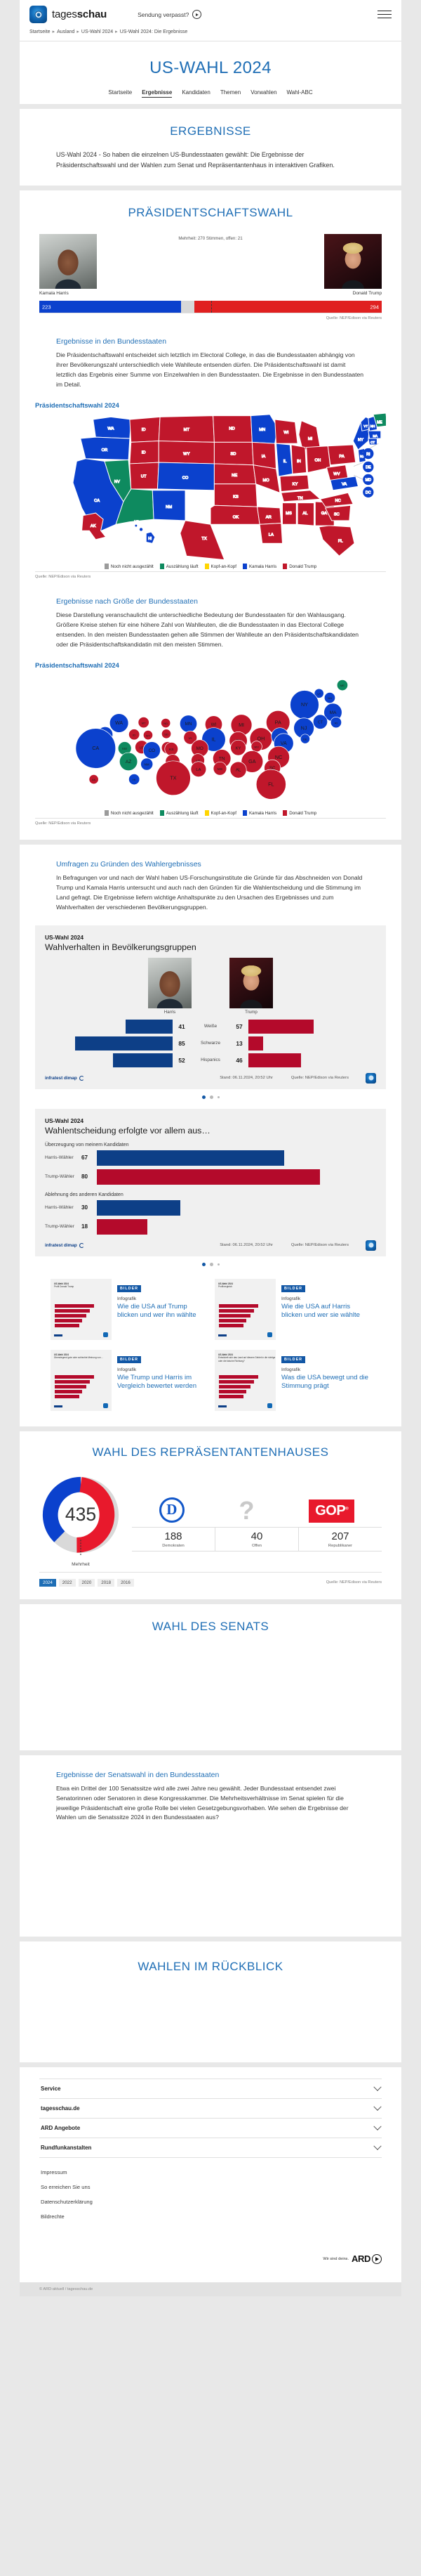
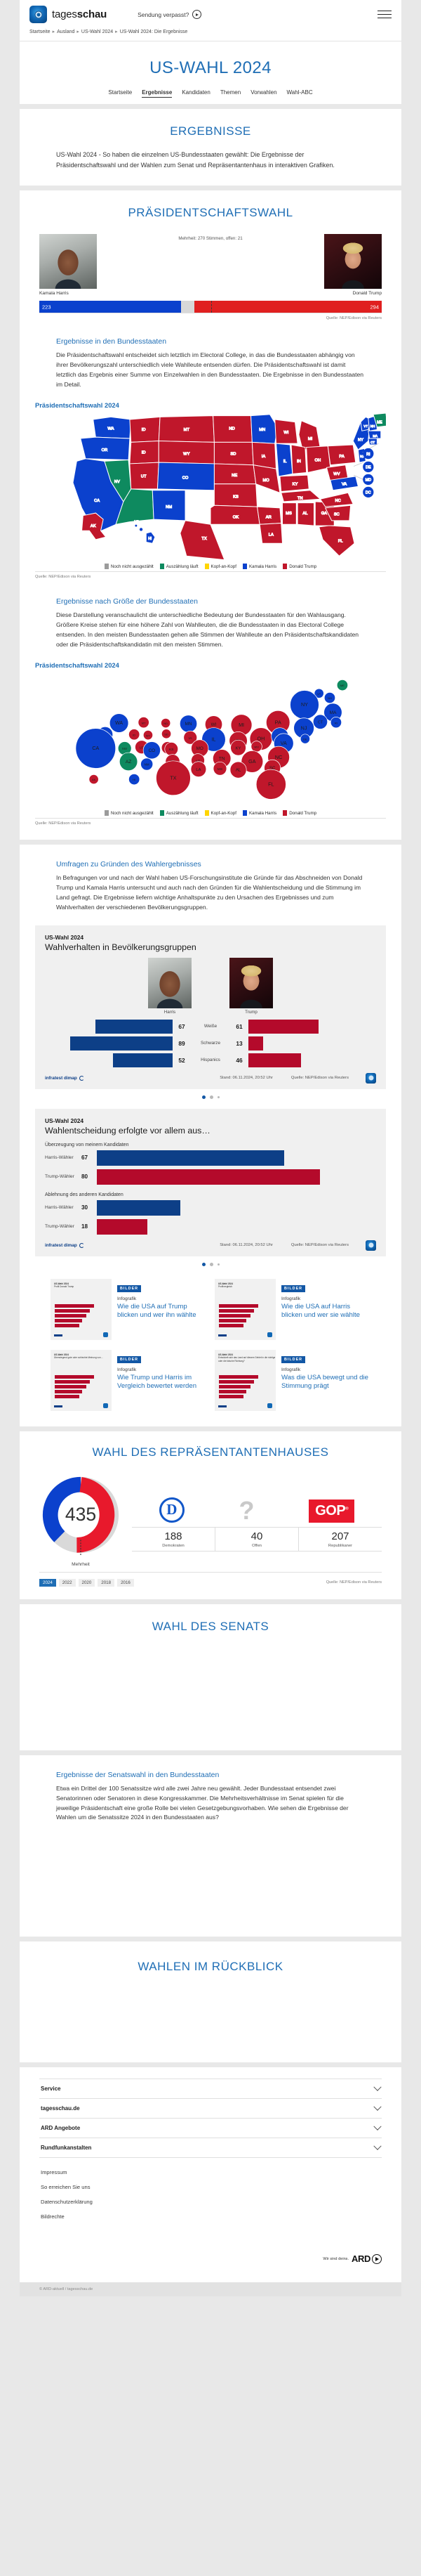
Wahlverhalten in Bevölkerungsgruppen/Harris/Weiße: 41 -> 67
Wahlverhalten in Bevölkerungsgruppen/Trump/Weiße: 57 -> 61
Wahlverhalten in Bevölkerungsgruppen/Harris/Schwarze: 85 -> 89
